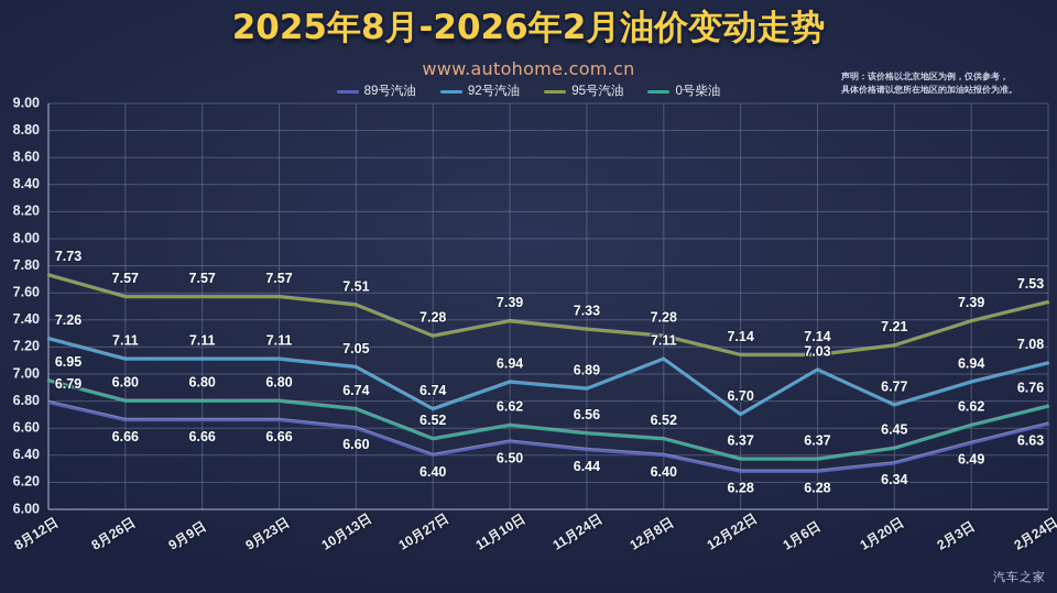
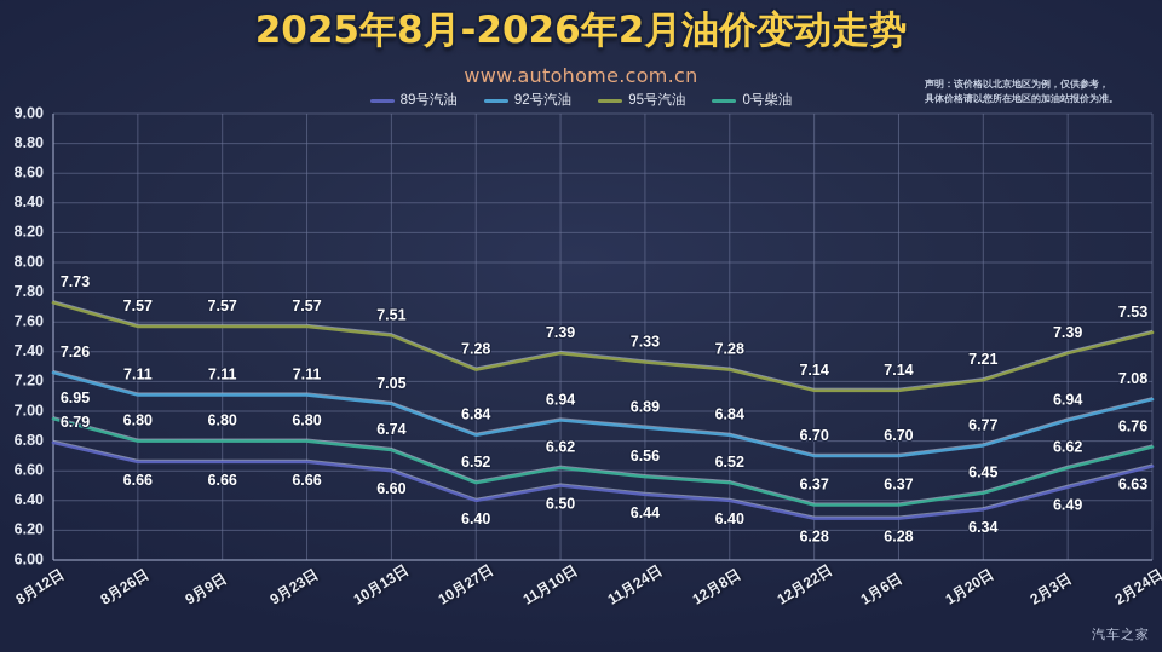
92号汽油/10月27日: 6.74 -> 6.84
92号汽油/12月8日: 7.11 -> 6.84
92号汽油/1月6日: 7.03 -> 6.70
